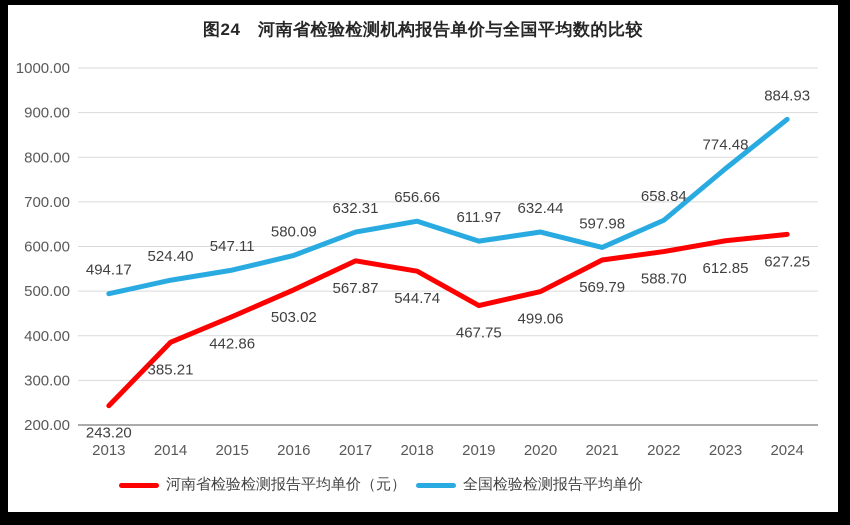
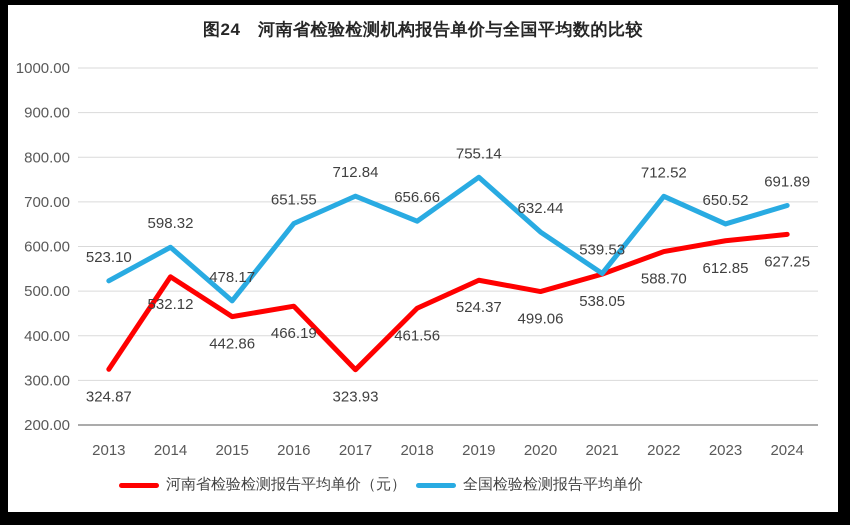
河南省检验检测报告平均单价（元）/2013: 243.20 -> 324.87
全国检验检测报告平均单价/2013: 494.17 -> 523.10
河南省检验检测报告平均单价（元）/2014: 385.21 -> 532.12
全国检验检测报告平均单价/2014: 524.40 -> 598.32
全国检验检测报告平均单价/2015: 547.11 -> 478.17
河南省检验检测报告平均单价（元）/2016: 503.02 -> 466.19
全国检验检测报告平均单价/2016: 580.09 -> 651.55
河南省检验检测报告平均单价（元）/2017: 567.87 -> 323.93
全国检验检测报告平均单价/2017: 632.31 -> 712.84
河南省检验检测报告平均单价（元）/2018: 544.74 -> 461.56
河南省检验检测报告平均单价（元）/2019: 467.75 -> 524.37
全国检验检测报告平均单价/2019: 611.97 -> 755.14
河南省检验检测报告平均单价（元）/2021: 569.79 -> 538.05
全国检验检测报告平均单价/2021: 597.98 -> 539.53
全国检验检测报告平均单价/2022: 658.84 -> 712.52
全国检验检测报告平均单价/2023: 774.48 -> 650.52
全国检验检测报告平均单价/2024: 884.93 -> 691.89
